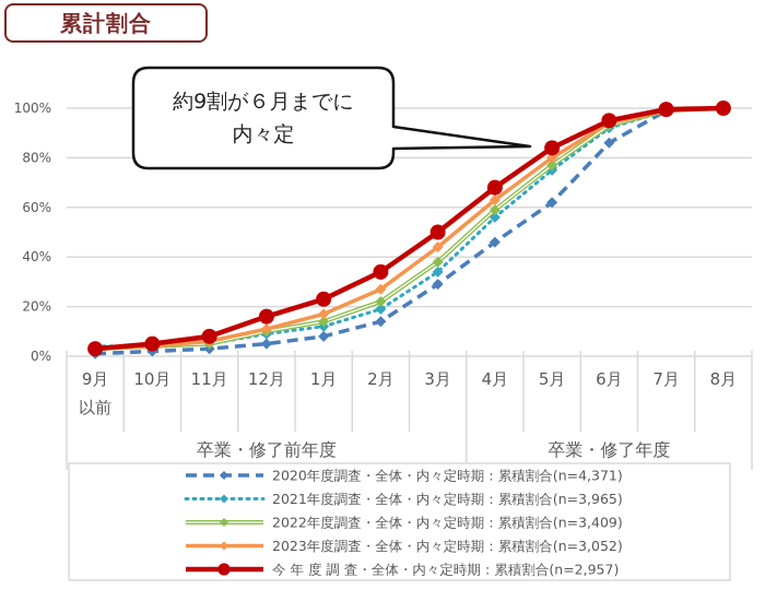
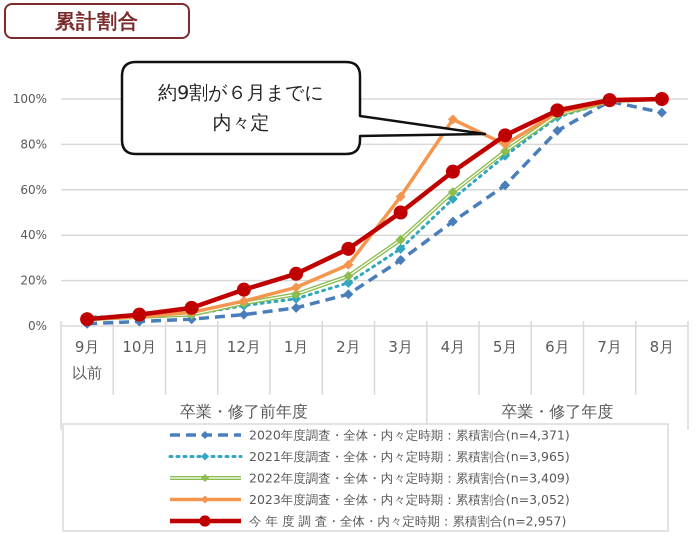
2023年度調査・全体・内々定時期：累積割合(n=3,052)/3月: 44% -> 57%
2023年度調査・全体・内々定時期：累積割合(n=3,052)/4月: 63% -> 91%
2020年度調査・全体・内々定時期：累積割合(n=4,371)/8月: 100% -> 94%
